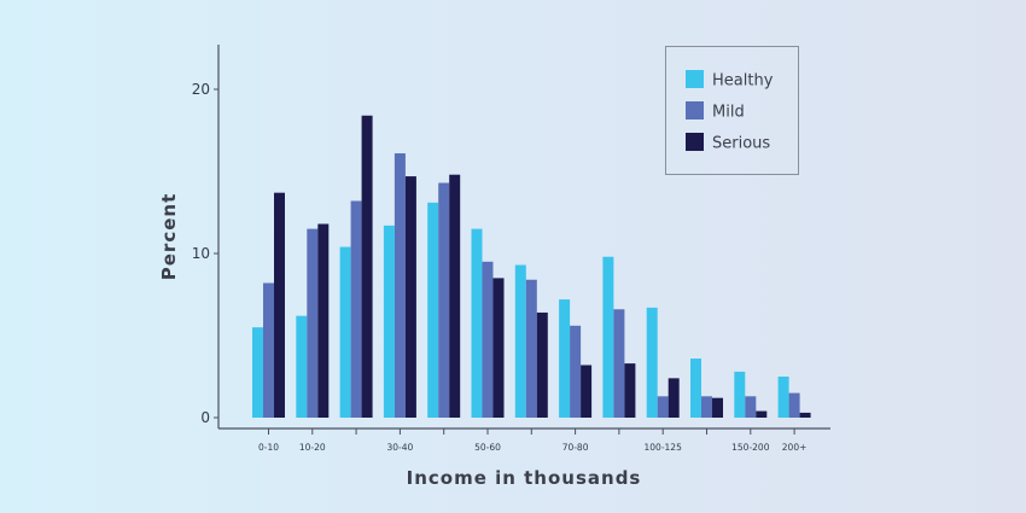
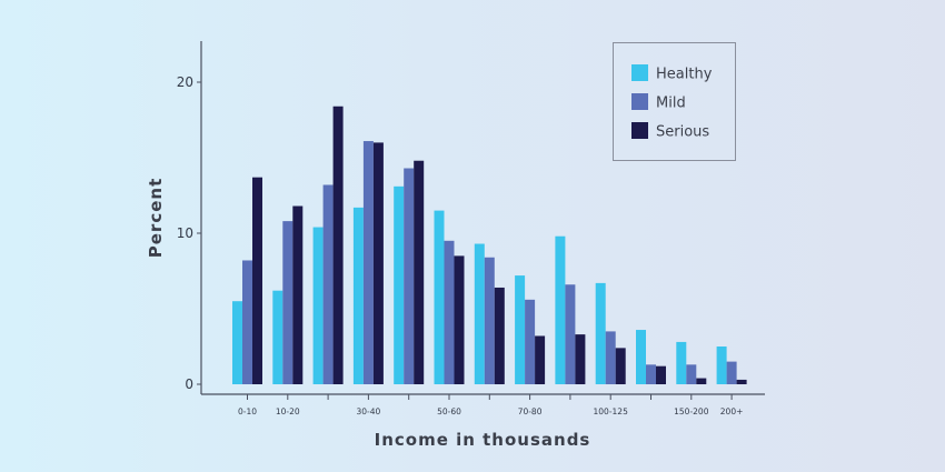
Mild/10-20: 11.5 -> 10.8
Serious/30-40: 14.7 -> 16.0
Mild/100-125: 1.3 -> 3.5
